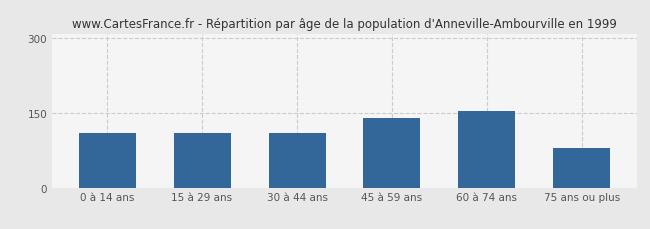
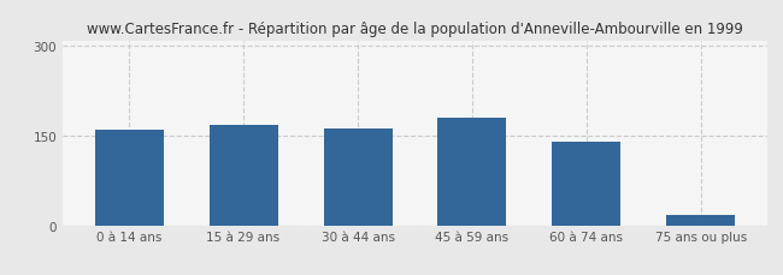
0 à 14 ans: 110 -> 160
15 à 29 ans: 110 -> 168
30 à 44 ans: 110 -> 162
45 à 59 ans: 140 -> 180
60 à 74 ans: 155 -> 140
75 ans ou plus: 80 -> 18
